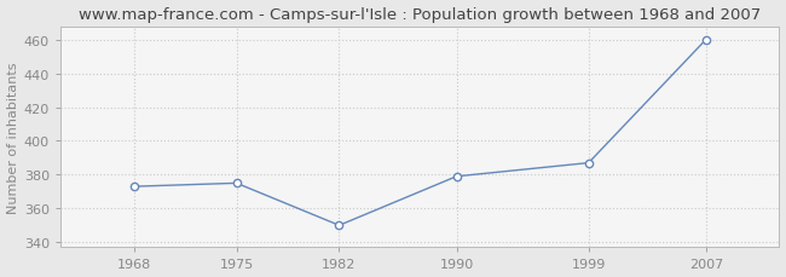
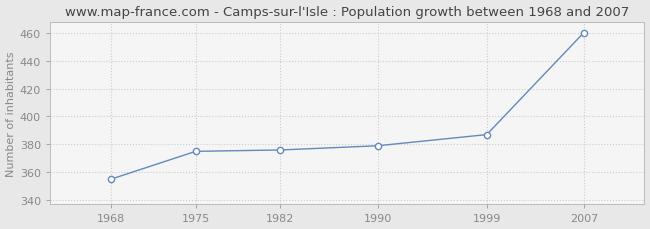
1968: 373 -> 355
1982: 350 -> 376
